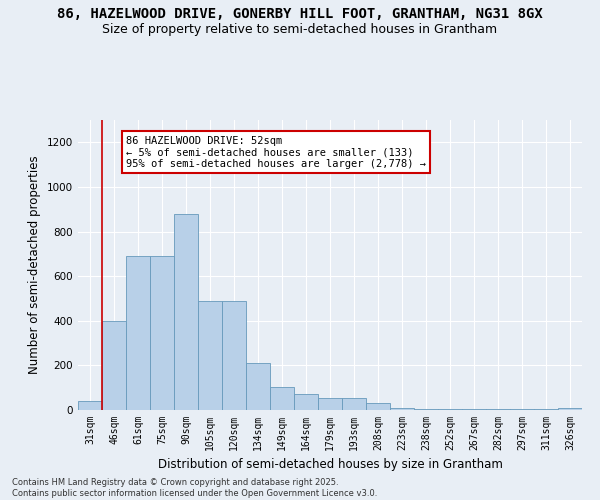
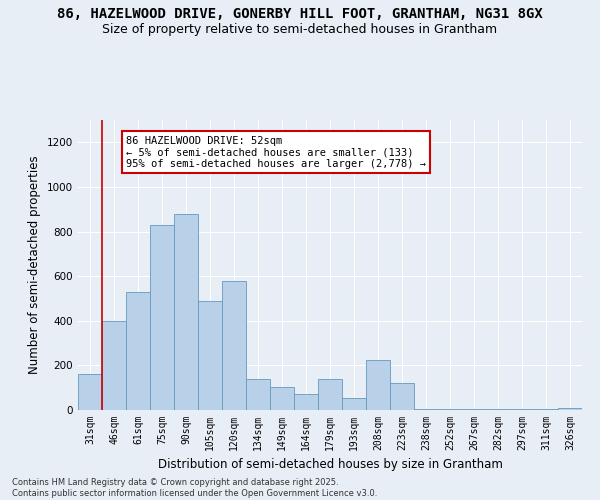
31sqm: 40 -> 160
61sqm: 690 -> 530
75sqm: 690 -> 830
120sqm: 490 -> 580
134sqm: 210 -> 140
179sqm: 55 -> 140
208sqm: 30 -> 225
223sqm: 10 -> 120
